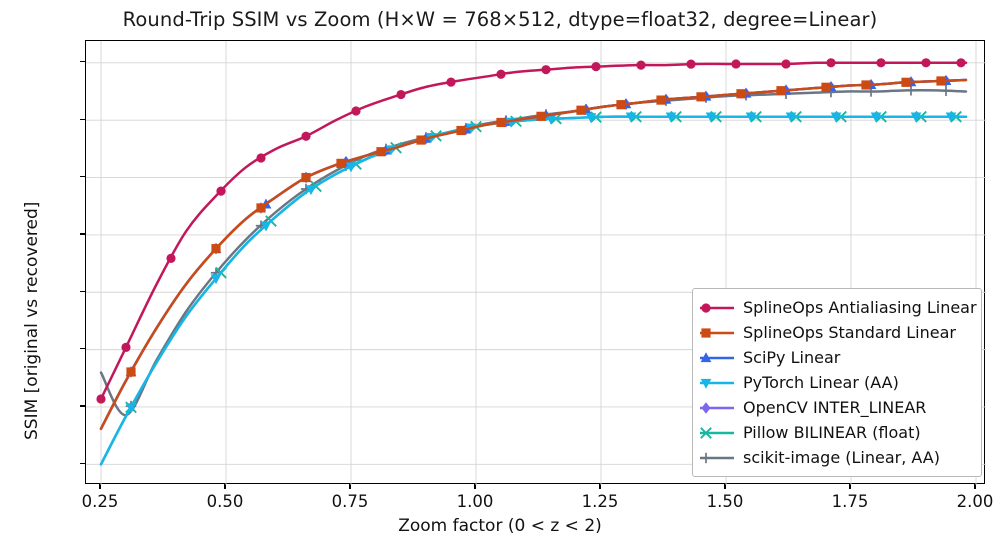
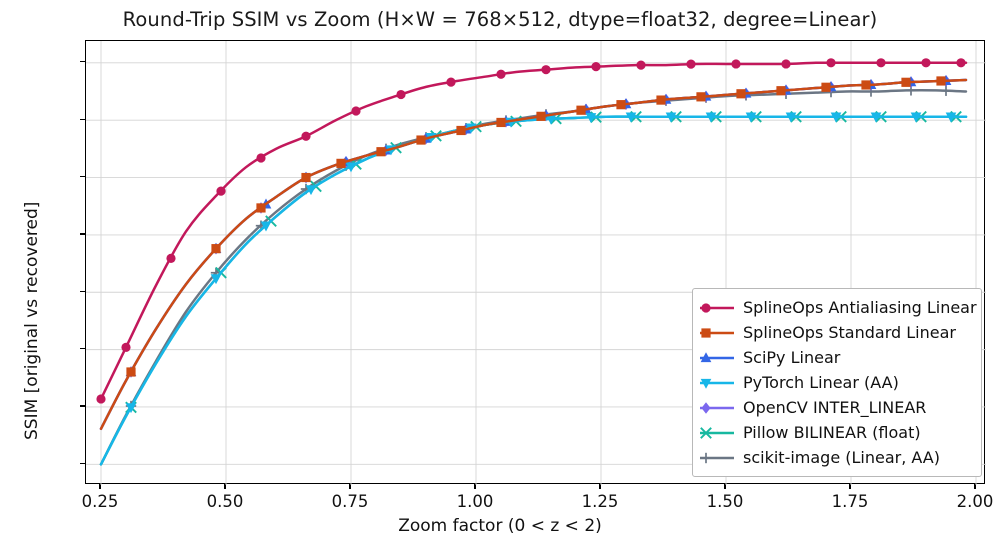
scikit-image (Linear, AA)/0.25: 0.73 -> 0.65
